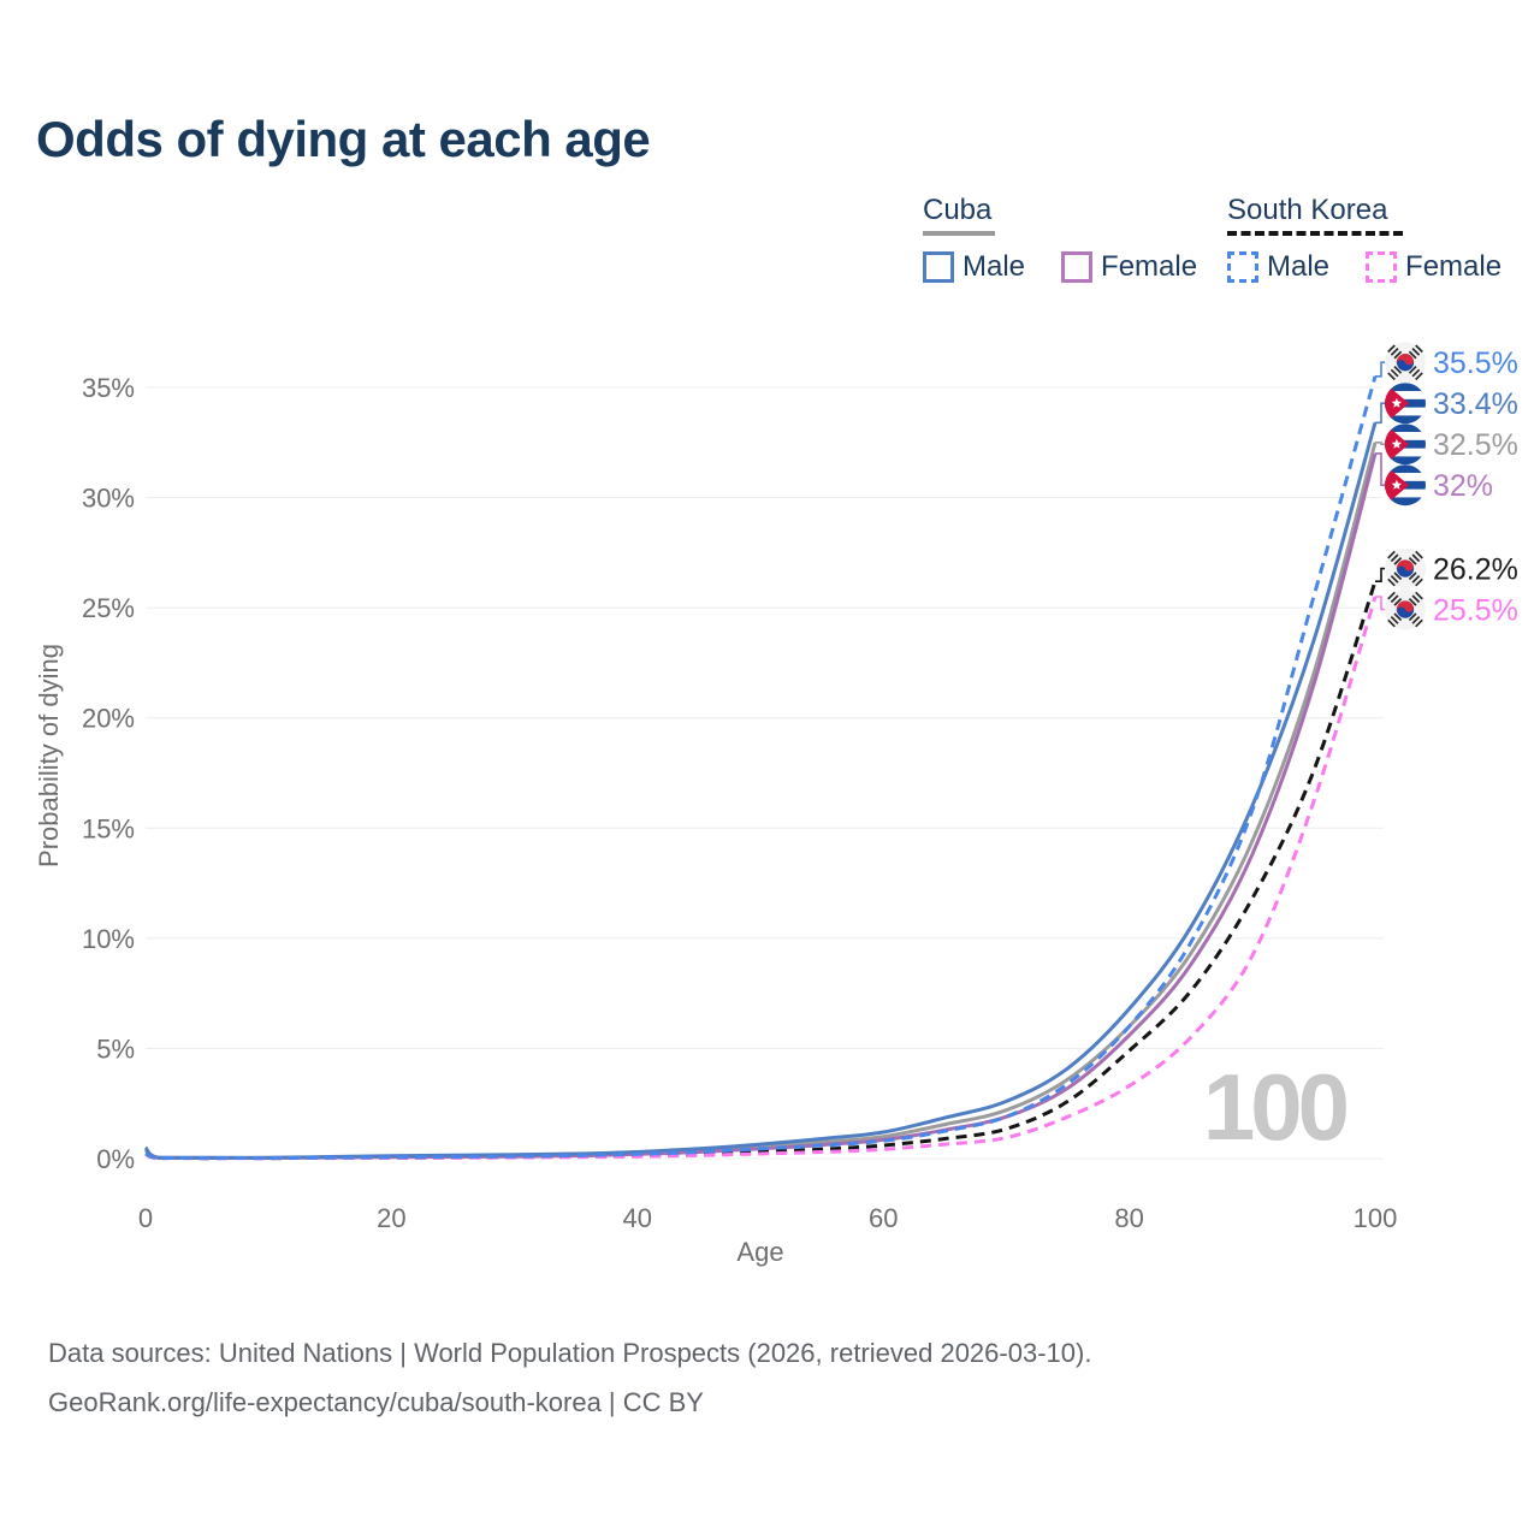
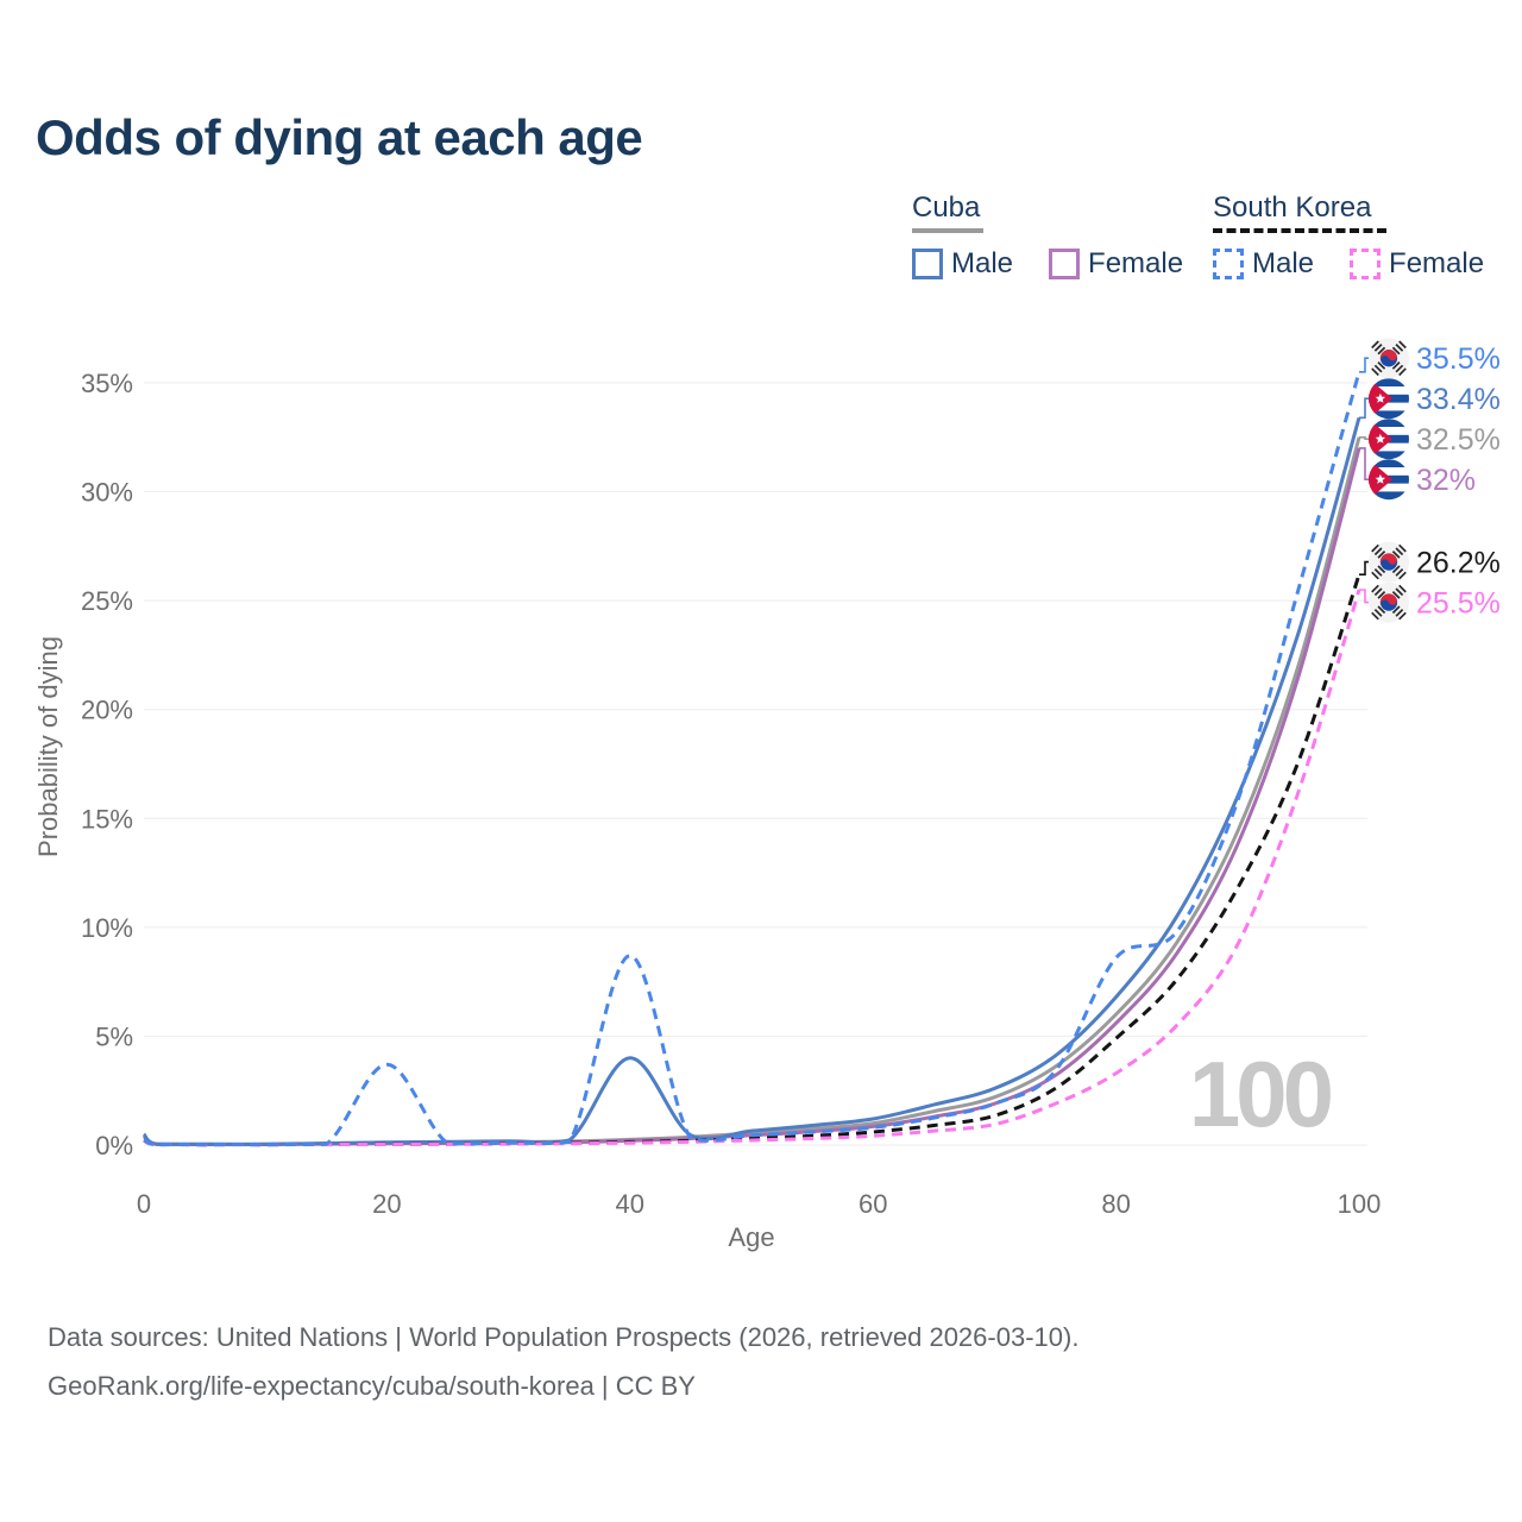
South Korea Male/20: 0.1% -> 3.7%
South Korea Male/40: 0.2% -> 8.7%
Cuba Male/40: 0.3% -> 4.0%
South Korea Male/80: 6.0% -> 8.6%
